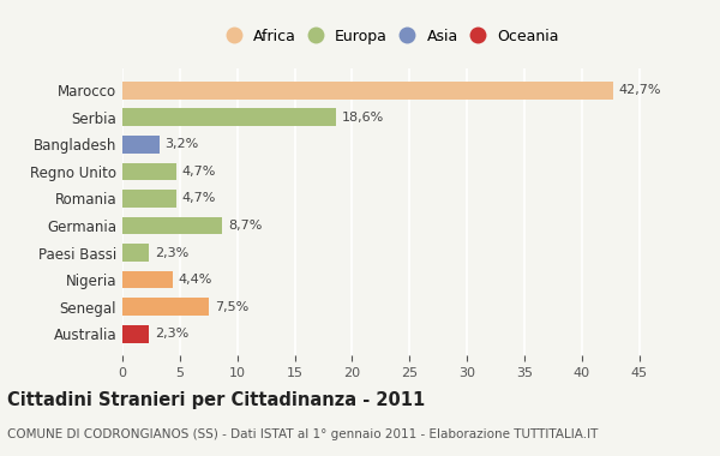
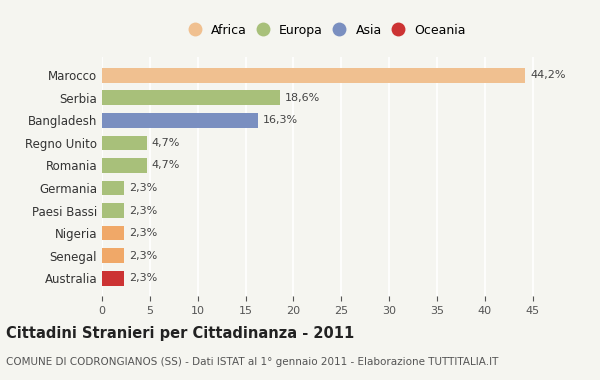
Marocco: 42,7% -> 44,2%
Bangladesh: 3,2% -> 16,3%
Germania: 8,7% -> 2,3%
Nigeria: 4,4% -> 2,3%
Senegal: 7,5% -> 2,3%
